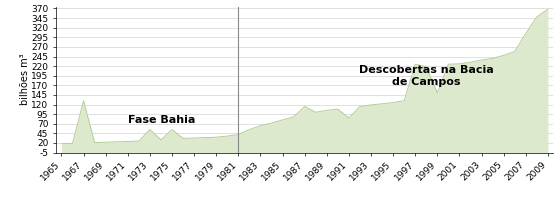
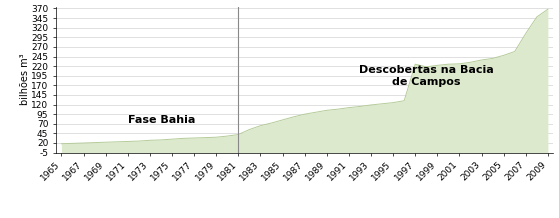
1967: 130 -> 20
1973: 55 -> 27
1975: 55 -> 30
1987: 115 -> 95
1991: 85 -> 112
1999: 150 -> 222
